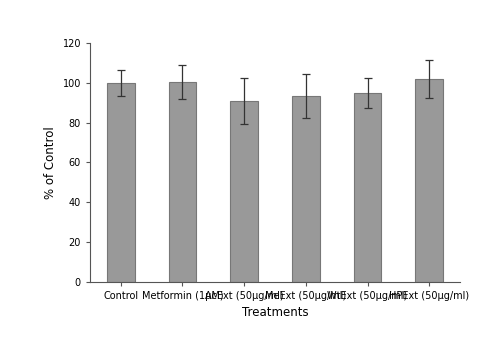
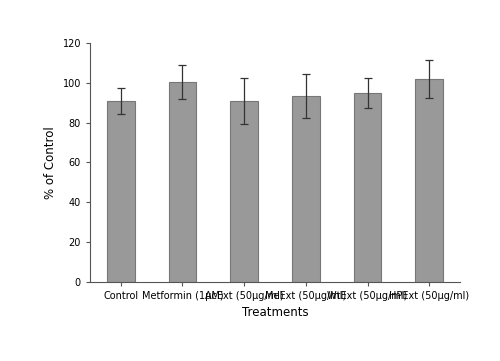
Control: 100 -> 91
